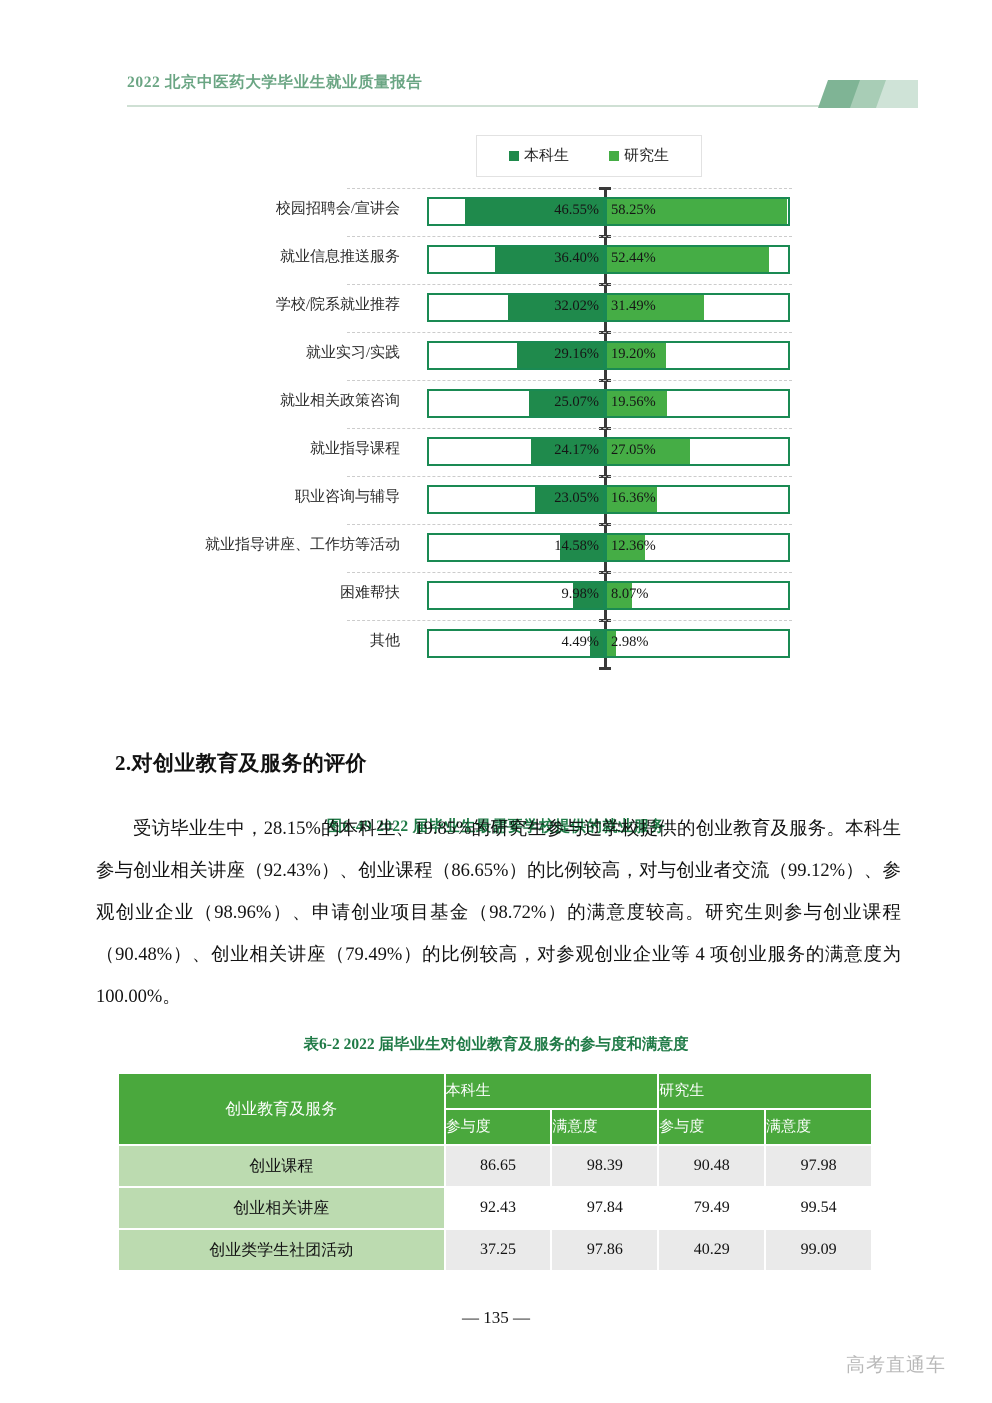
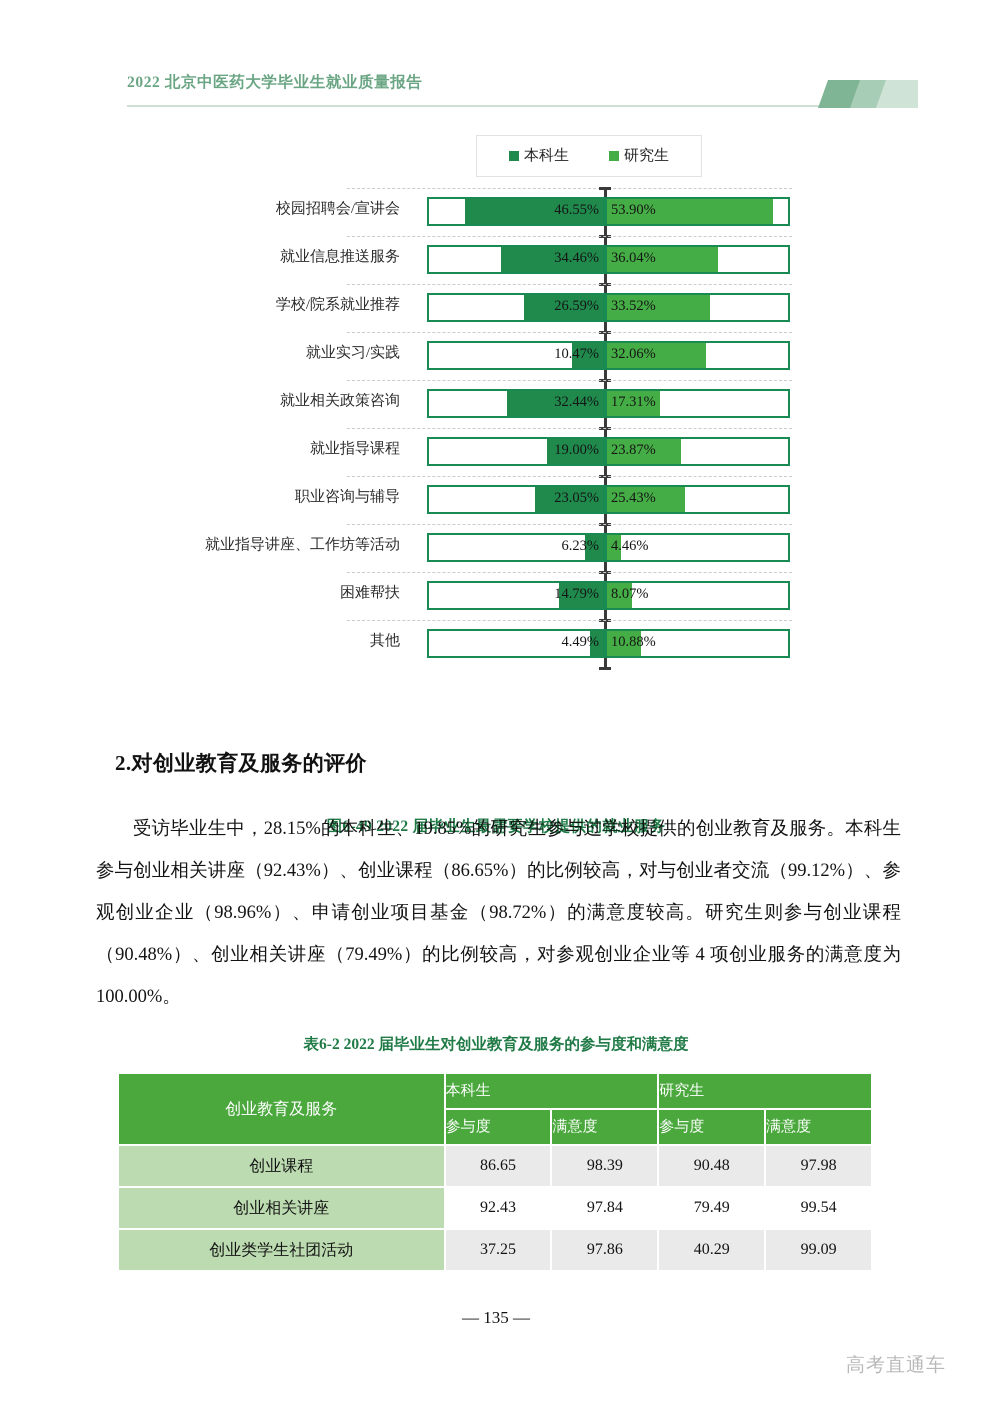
研究生/校园招聘会/宣讲会: 58.25% -> 53.90%
本科生/就业信息推送服务: 36.40% -> 34.46%
研究生/就业信息推送服务: 52.44% -> 36.04%
本科生/学校/院系就业推荐: 32.02% -> 26.59%
研究生/学校/院系就业推荐: 31.49% -> 33.52%
本科生/就业实习/实践: 29.16% -> 10.47%
研究生/就业实习/实践: 19.20% -> 32.06%
本科生/就业相关政策咨询: 25.07% -> 32.44%
研究生/就业相关政策咨询: 19.56% -> 17.31%
本科生/就业指导课程: 24.17% -> 19.00%
研究生/就业指导课程: 27.05% -> 23.87%
研究生/职业咨询与辅导: 16.36% -> 25.43%
本科生/就业指导讲座、工作坊等活动: 14.58% -> 6.23%
研究生/就业指导讲座、工作坊等活动: 12.36% -> 4.46%
本科生/困难帮扶: 9.98% -> 14.79%
研究生/其他: 2.98% -> 10.88%
